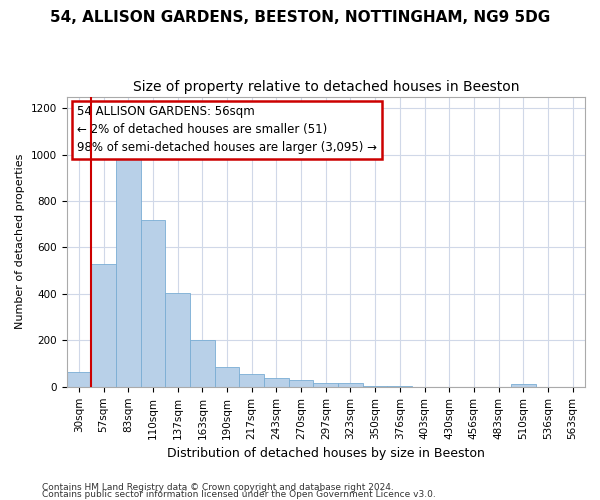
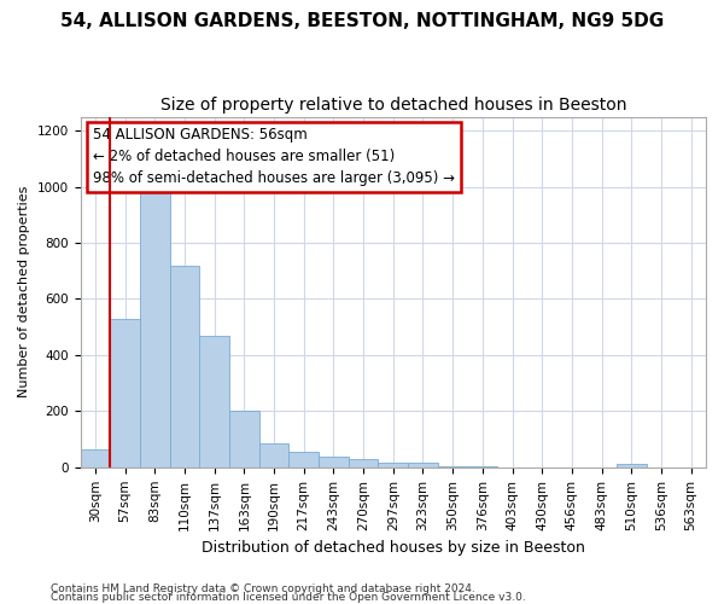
137sqm: 405 -> 470
